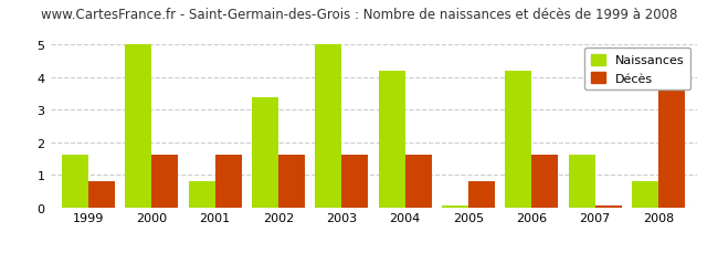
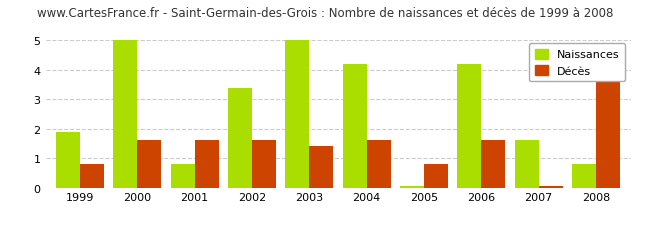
Naissances/1999: 1.60 -> 1.90
Décès/2003: 1.60 -> 1.40
